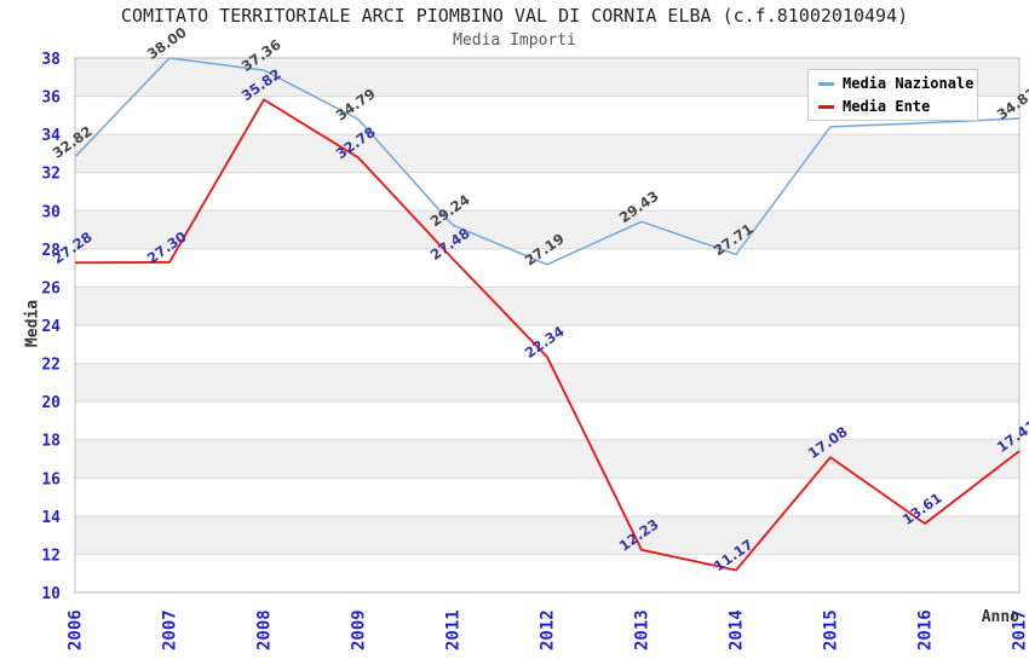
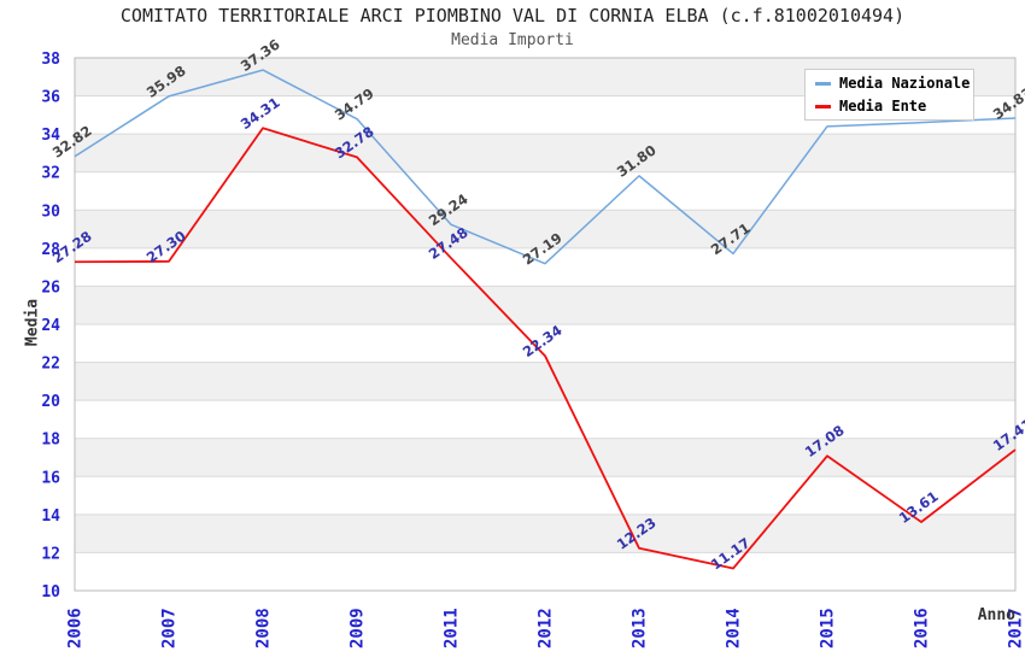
Media Nazionale/2007: 38.00 -> 35.98
Media Ente/2008: 35.82 -> 34.31
Media Nazionale/2013: 29.43 -> 31.80
